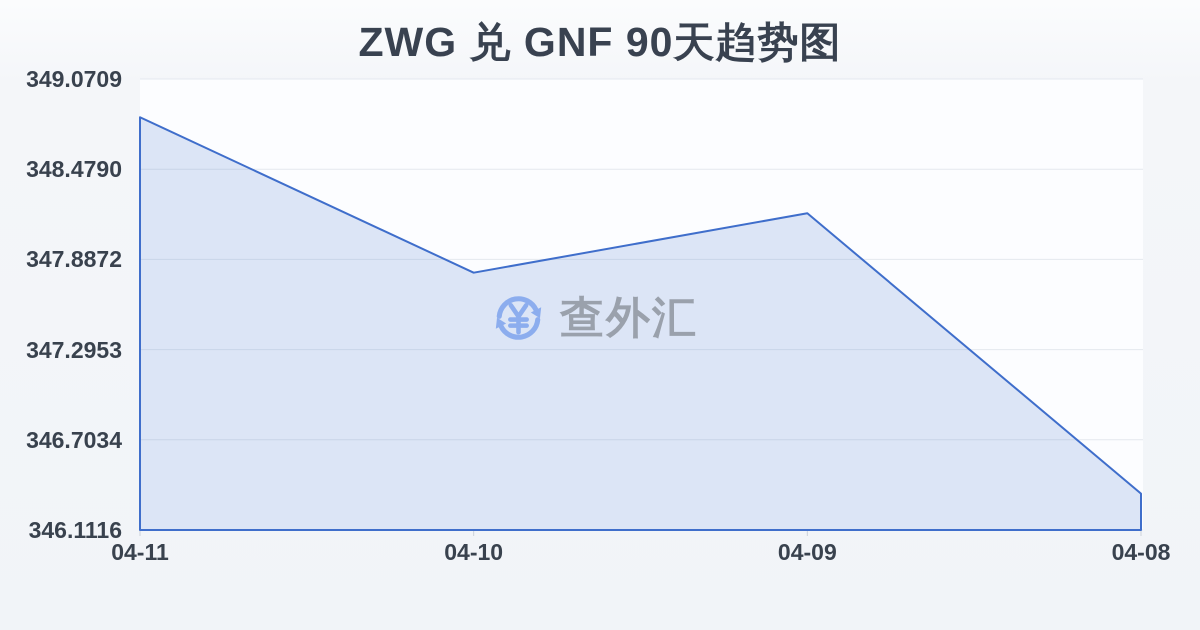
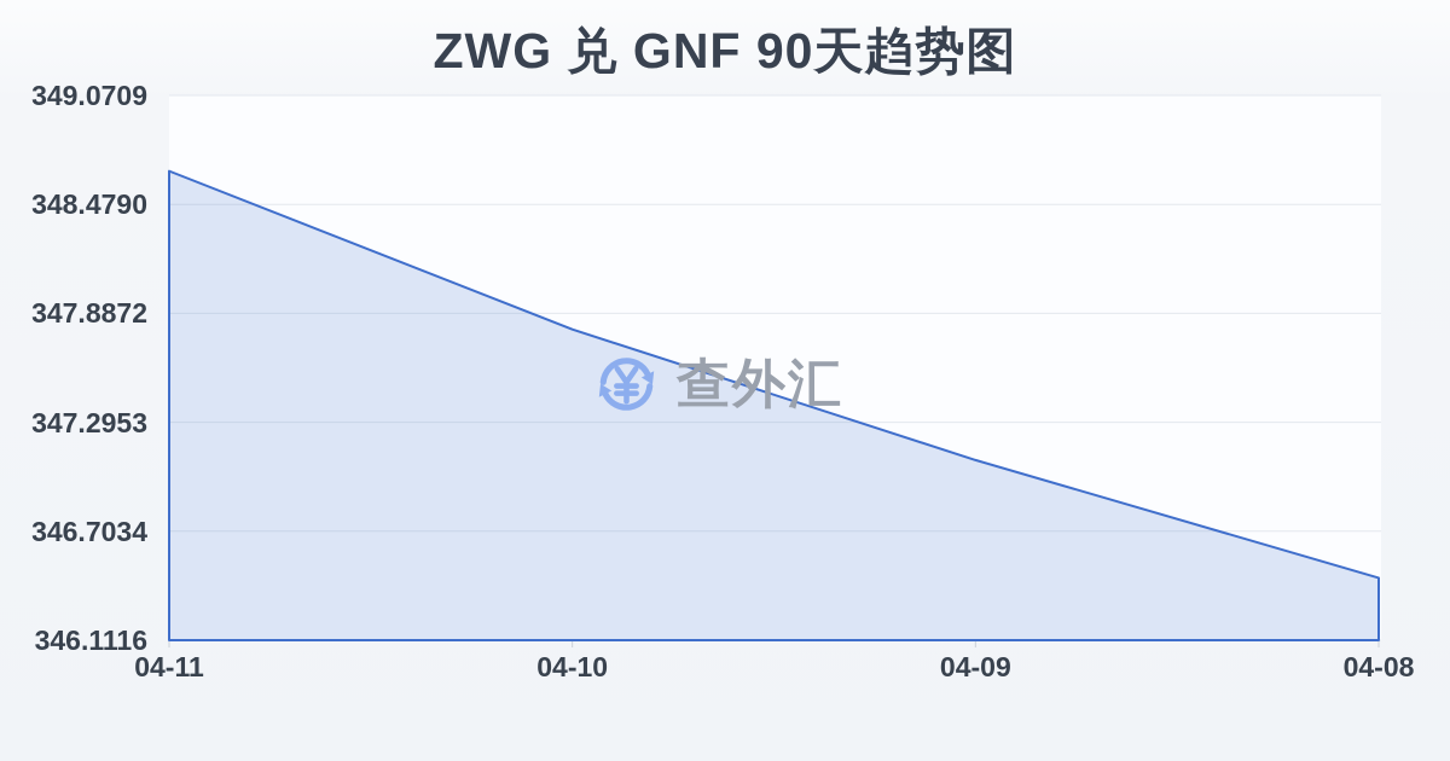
04-11: 348.82 -> 348.66
04-09: 348.19 -> 347.09
04-08: 346.35 -> 346.45
